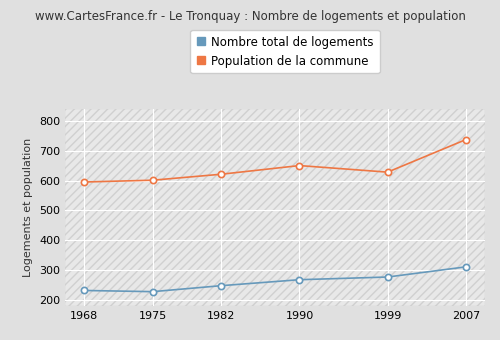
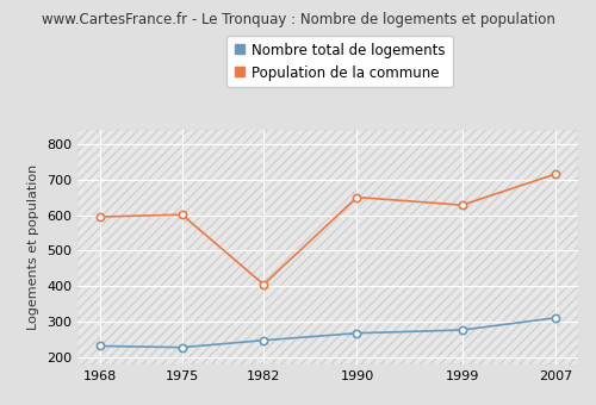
Population de la commune/1982: 621 -> 405
Population de la commune/2007: 737 -> 715
